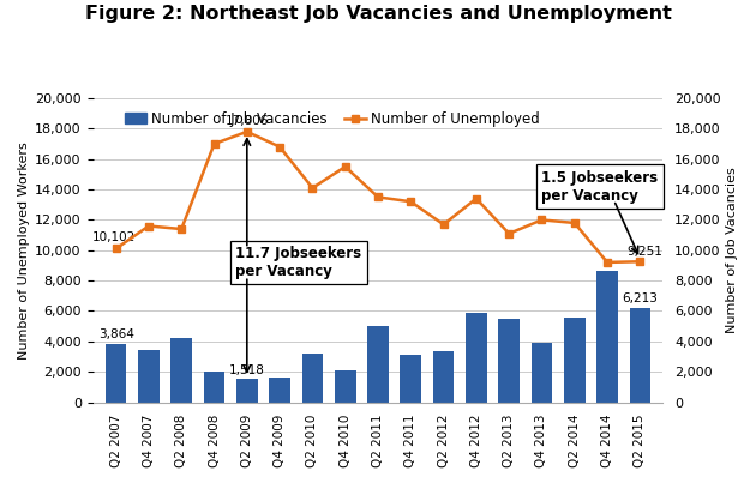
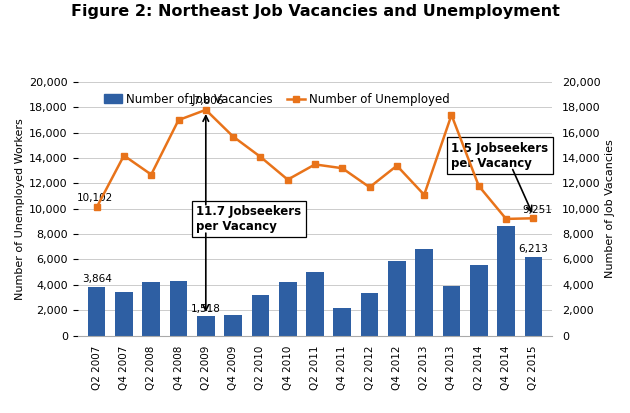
Number of Unemployed/Q4 2007: 11,600 -> 14,200
Number of Unemployed/Q2 2008: 11,400 -> 12,700
Number of Job Vacancies/Q4 2008: 2,000 -> 4,300
Number of Unemployed/Q4 2009: 16,800 -> 15,700
Number of Job Vacancies/Q4 2010: 2,100 -> 4,200
Number of Unemployed/Q4 2010: 15,500 -> 12,300
Number of Job Vacancies/Q4 2011: 3,100 -> 2,200
Number of Job Vacancies/Q2 2013: 5,400 -> 6,800
Number of Unemployed/Q4 2013: 12,000 -> 17,400
